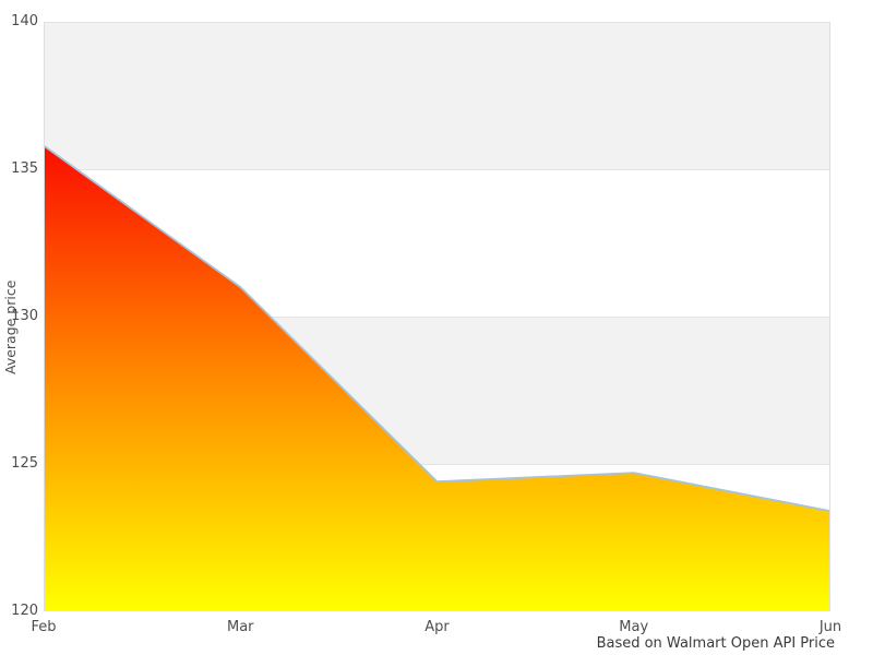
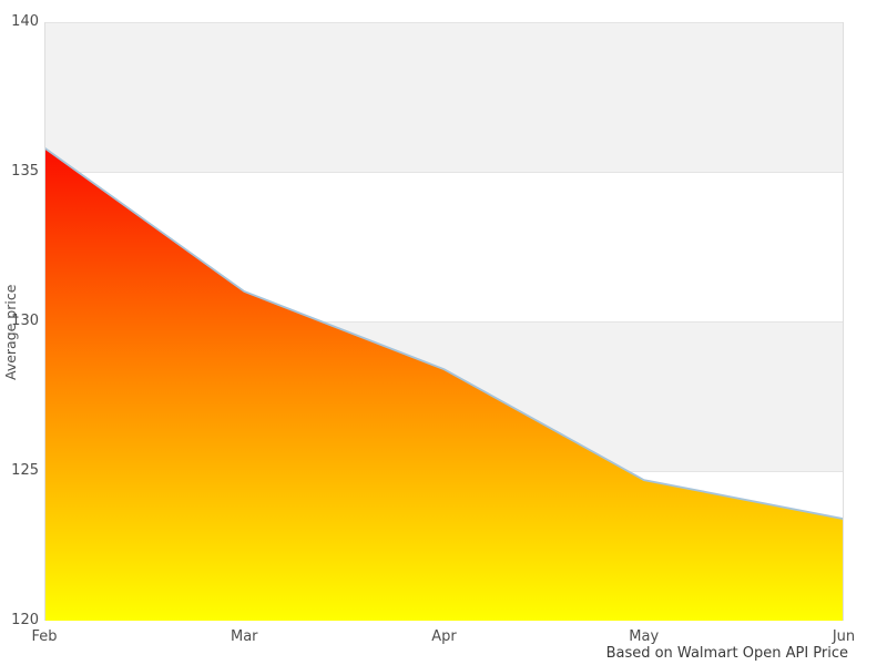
Apr: 124.4 -> 128.4
